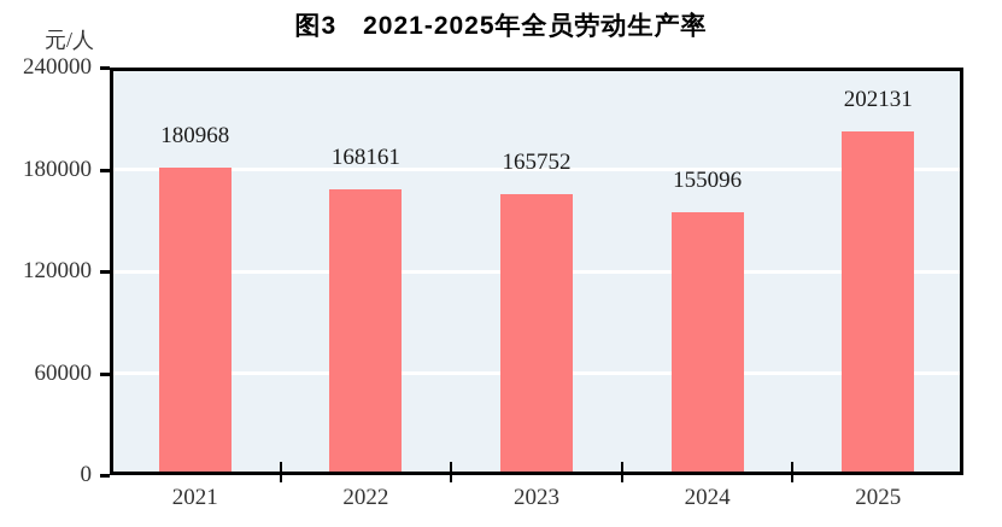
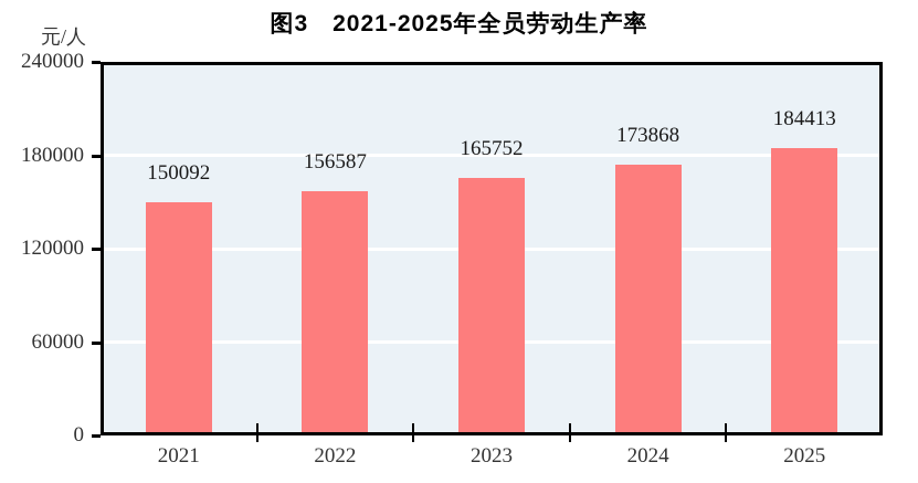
2021: 180968 -> 150092
2022: 168161 -> 156587
2024: 155096 -> 173868
2025: 202131 -> 184413
